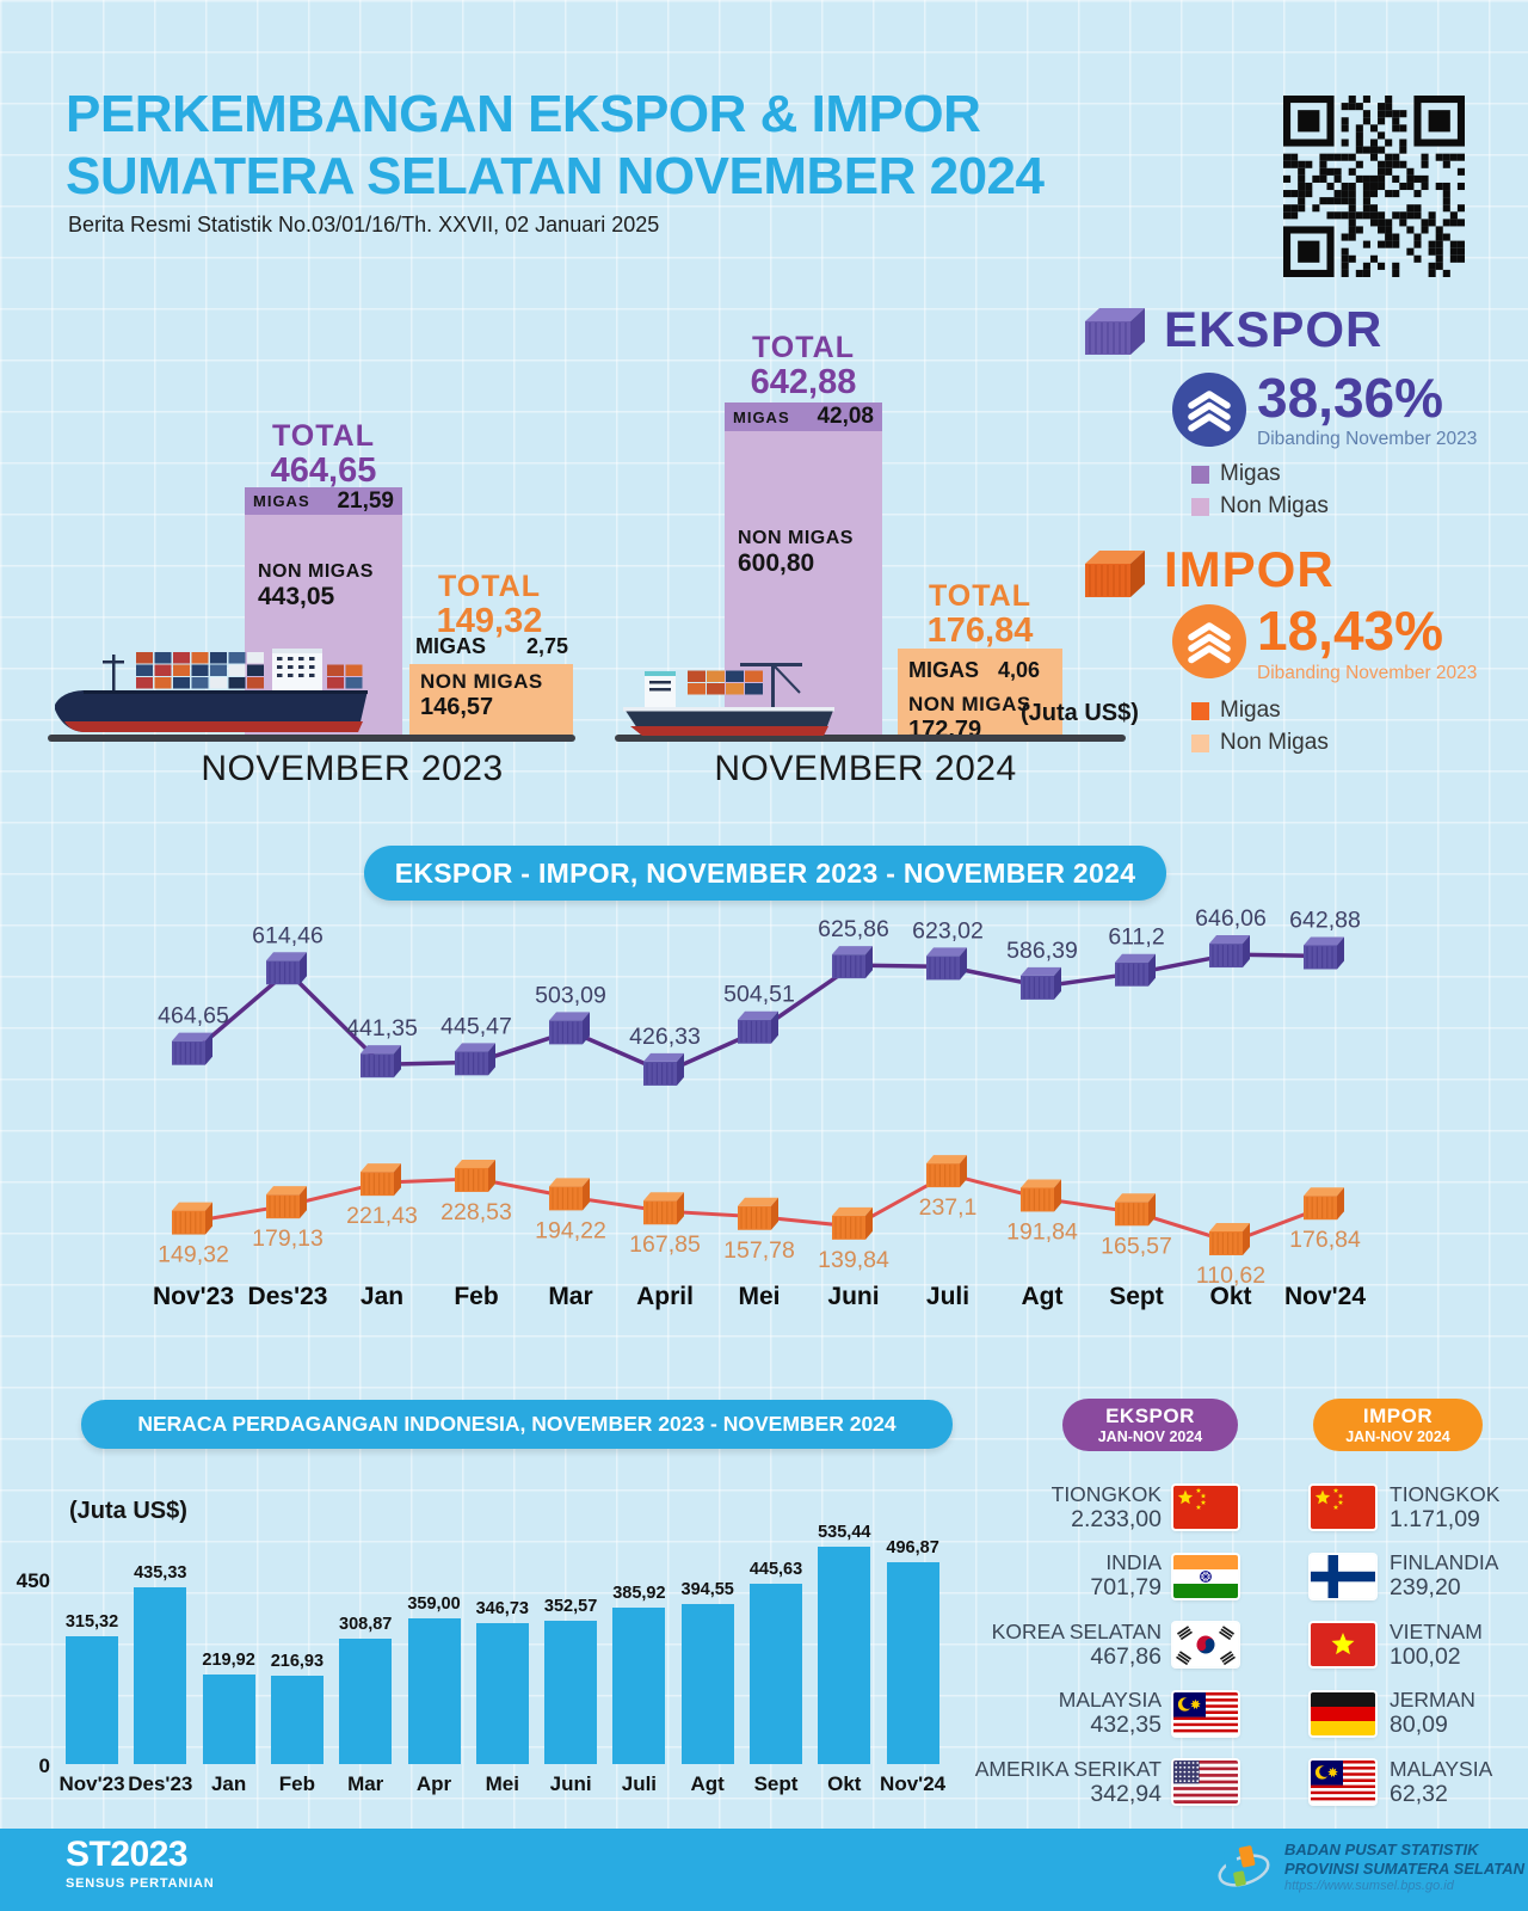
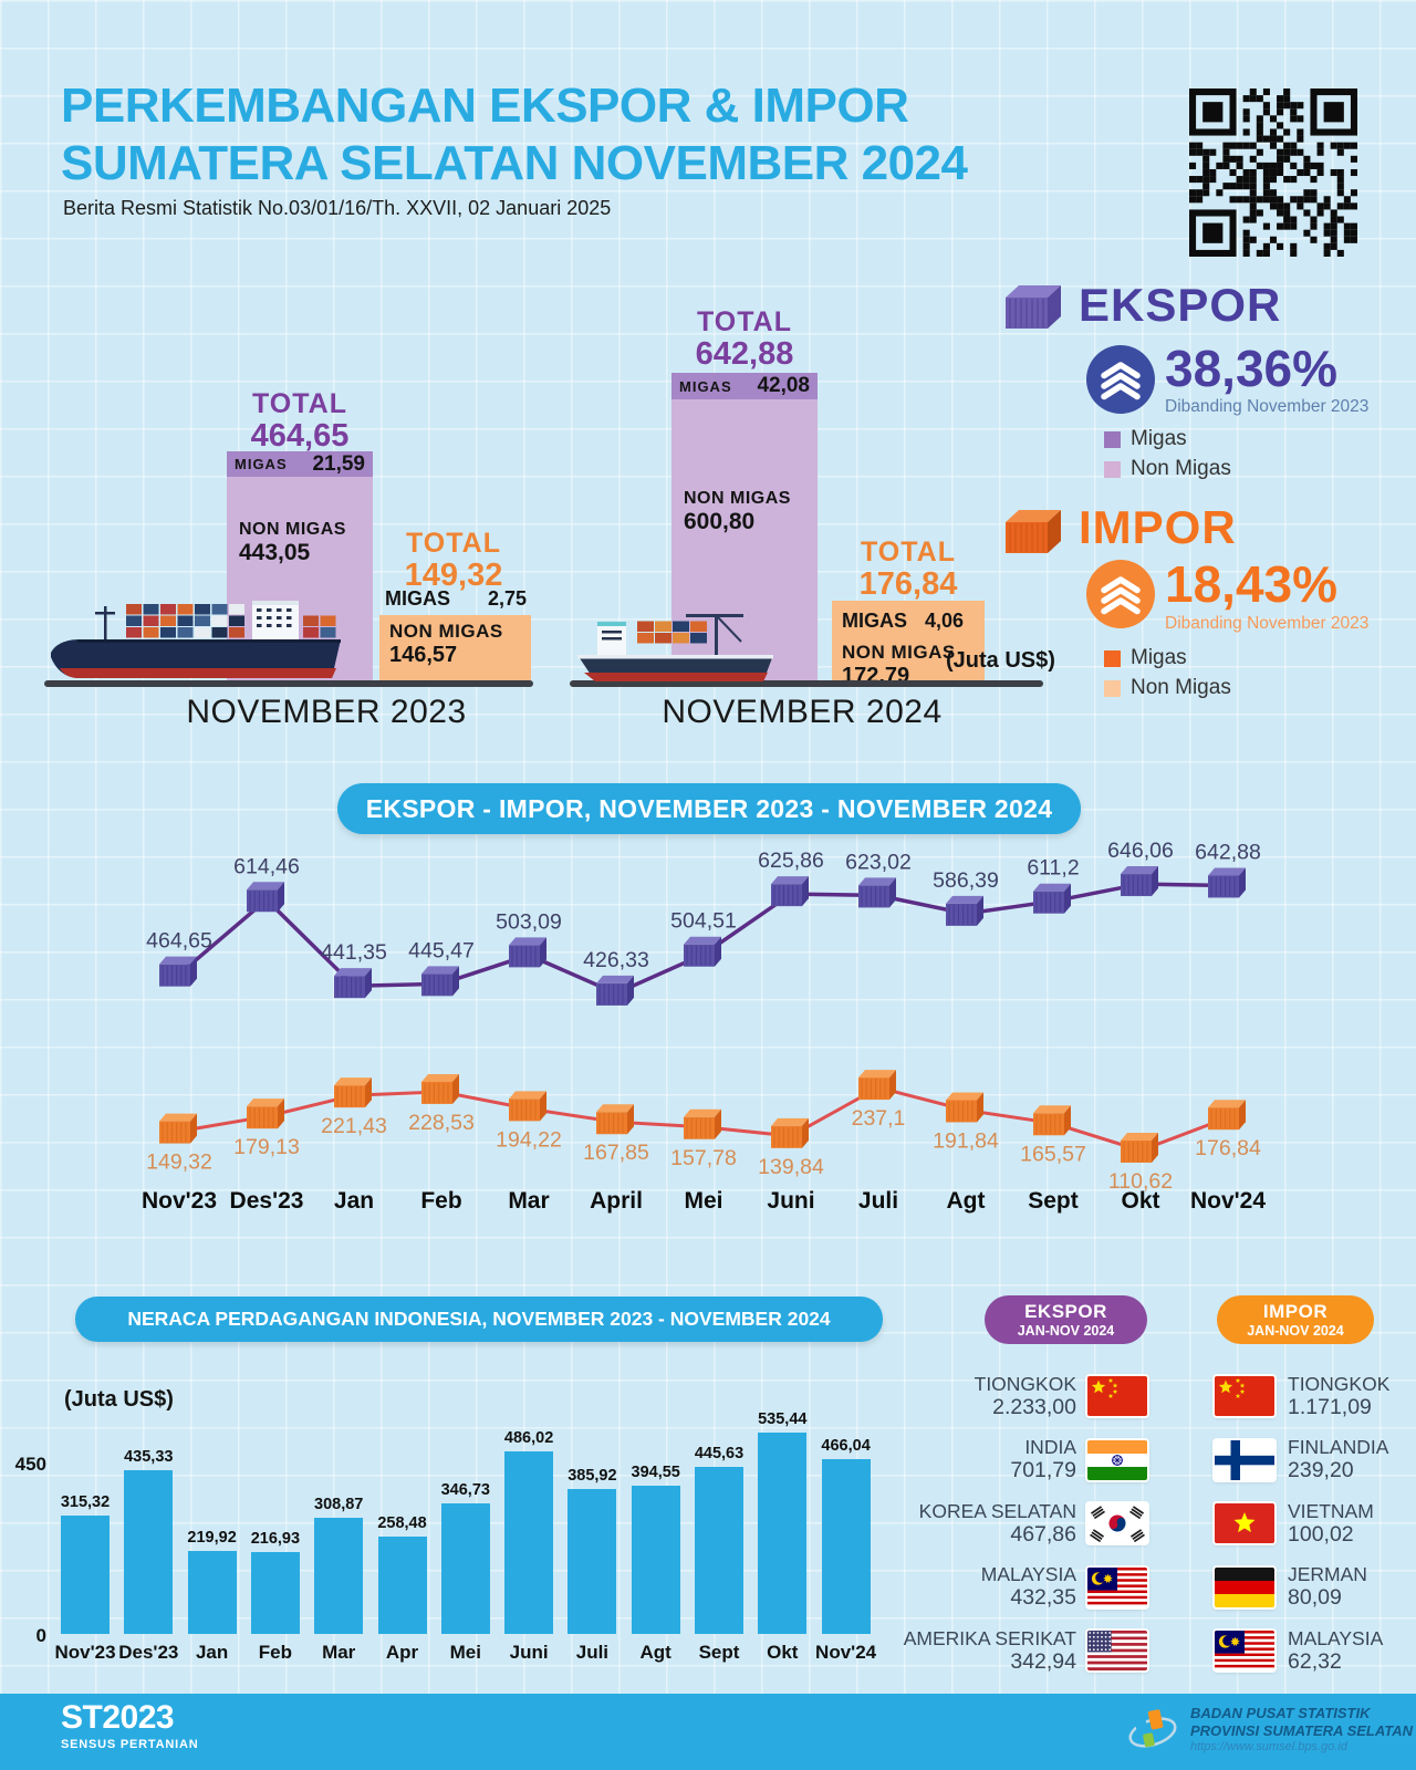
NERACA PERDAGANGAN INDONESIA, NOVEMBER 2023 - NOVEMBER 2024/Apr: 359,00 -> 258,48
NERACA PERDAGANGAN INDONESIA, NOVEMBER 2023 - NOVEMBER 2024/Juni: 352,57 -> 486,02
NERACA PERDAGANGAN INDONESIA, NOVEMBER 2023 - NOVEMBER 2024/Nov'24: 496,87 -> 466,04
